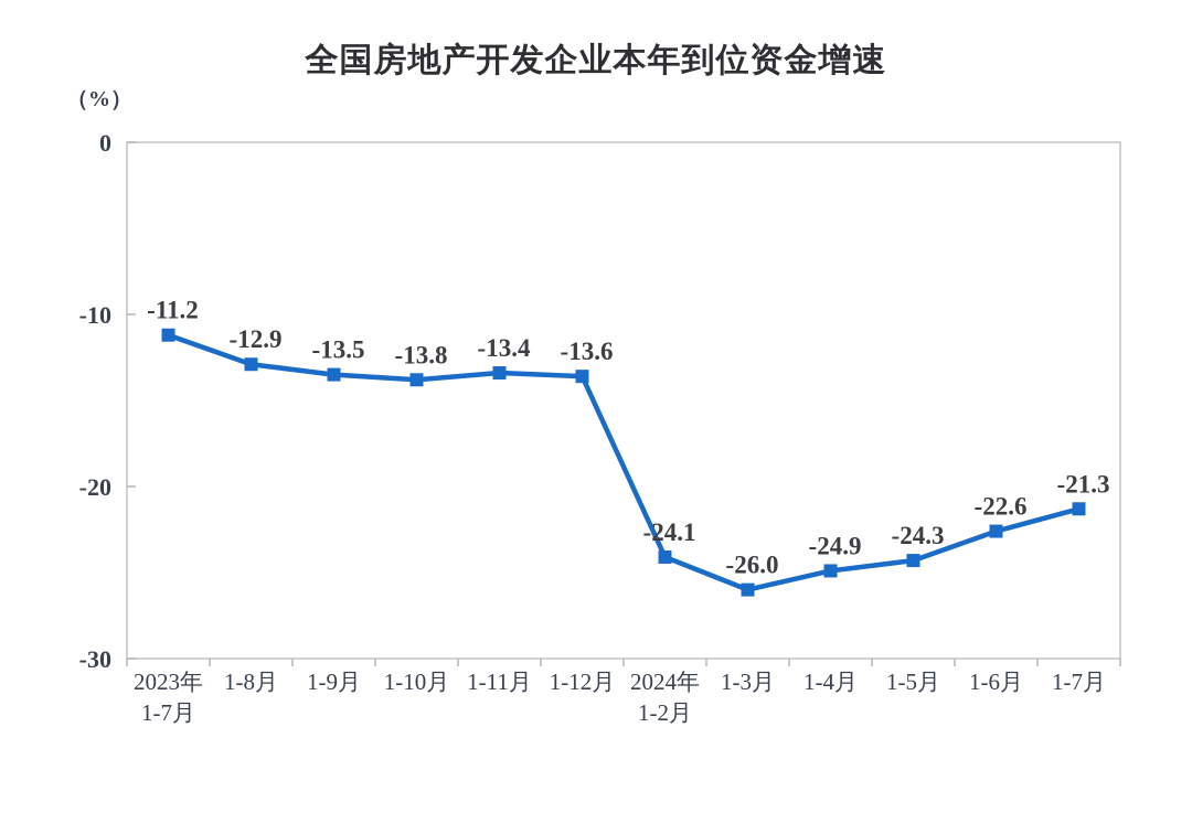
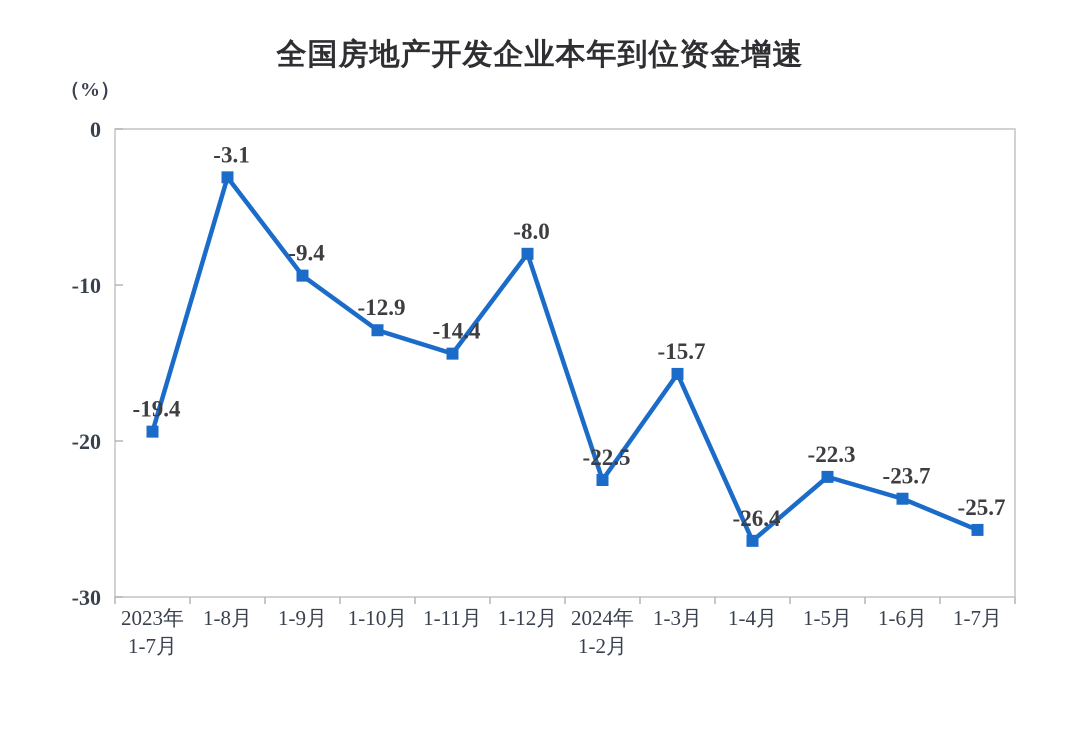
2023年 1-7月: -11.2 -> -19.4
1-8月: -12.9 -> -3.1
1-9月: -13.5 -> -9.4
1-10月: -13.8 -> -12.9
1-11月: -13.4 -> -14.4
1-12月: -13.6 -> -8.0
2024年 1-2月: -24.1 -> -22.5
1-3月: -26.0 -> -15.7
1-4月: -24.9 -> -26.4
1-5月: -24.3 -> -22.3
1-6月: -22.6 -> -23.7
1-7月: -21.3 -> -25.7
